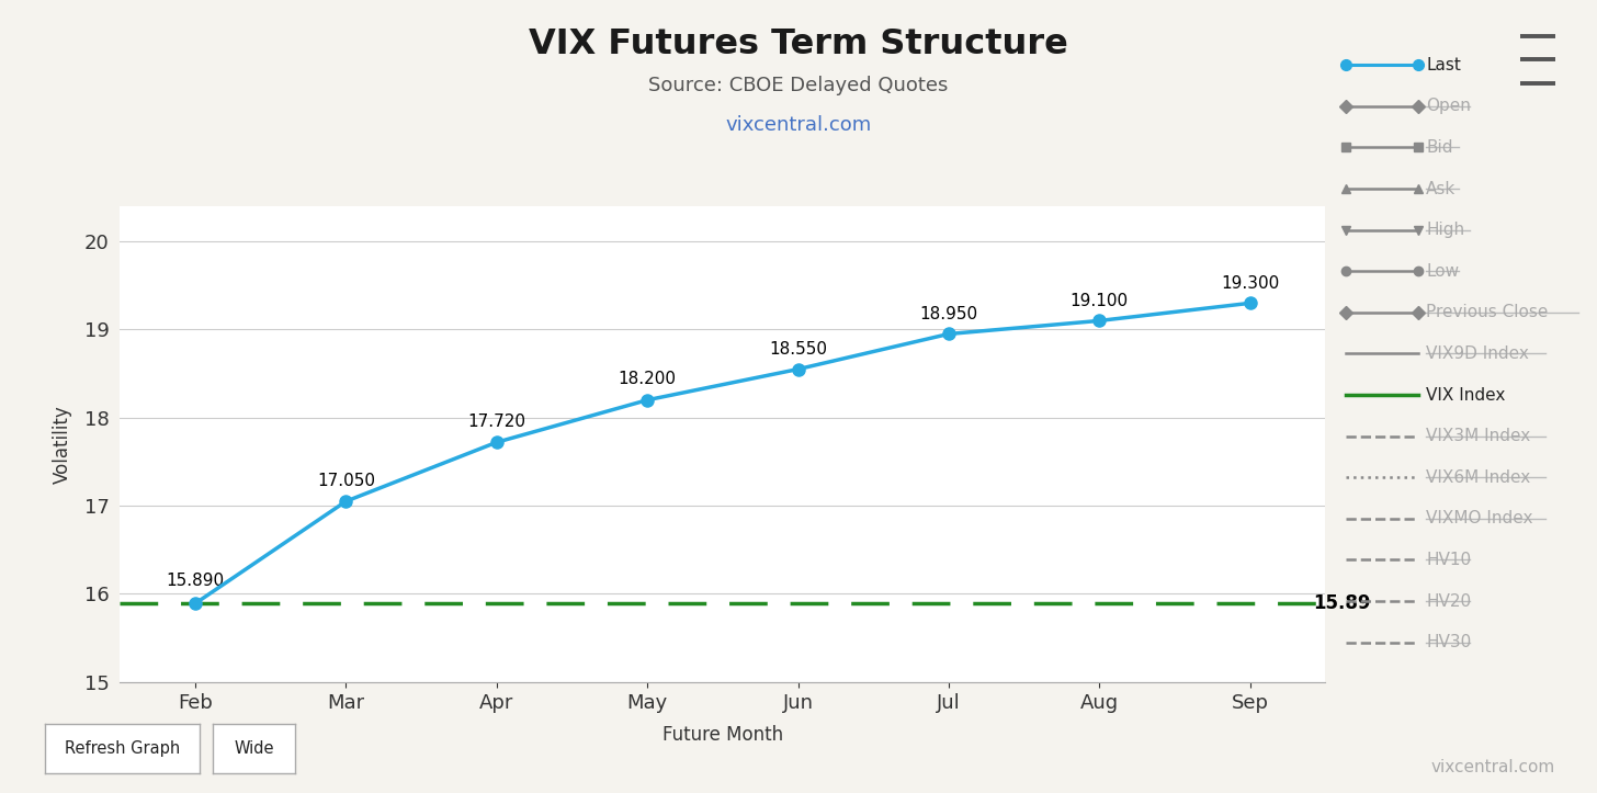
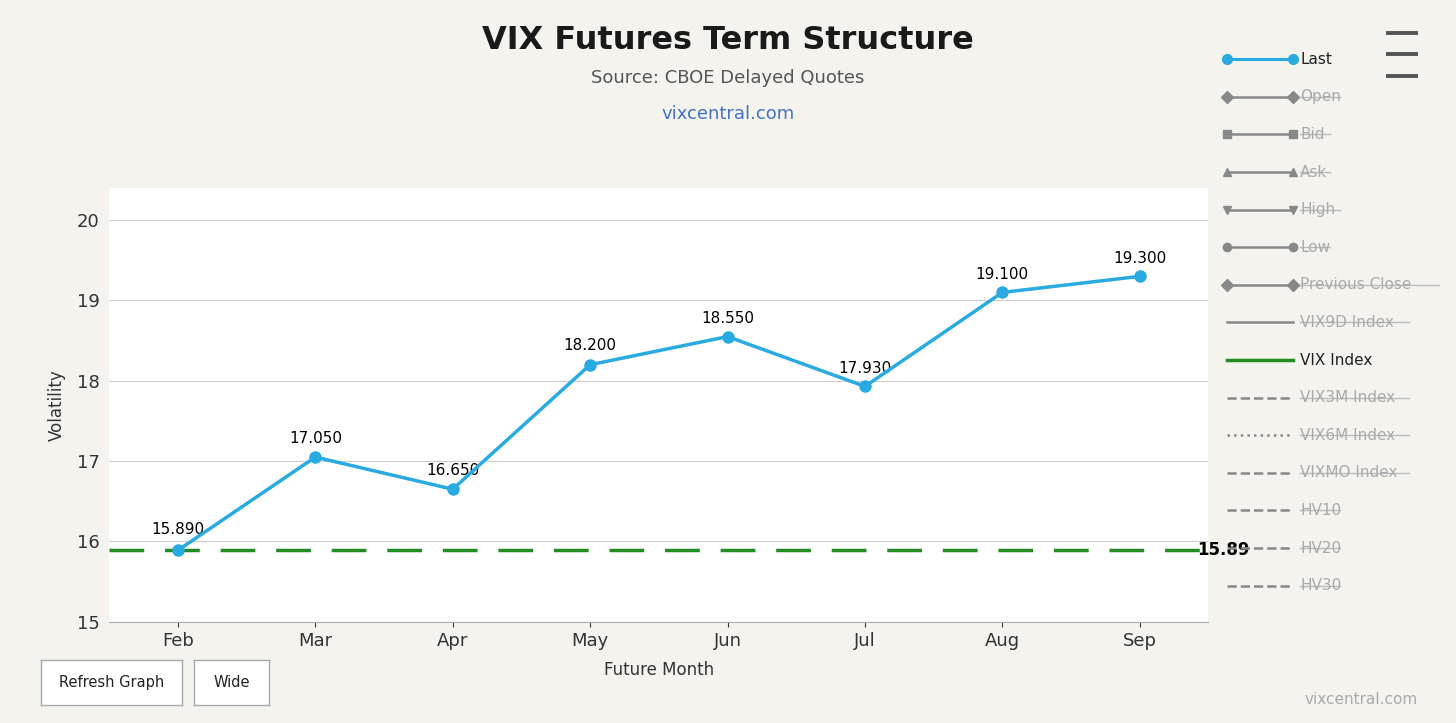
Apr: 17.720 -> 16.650
Jul: 18.950 -> 17.930
